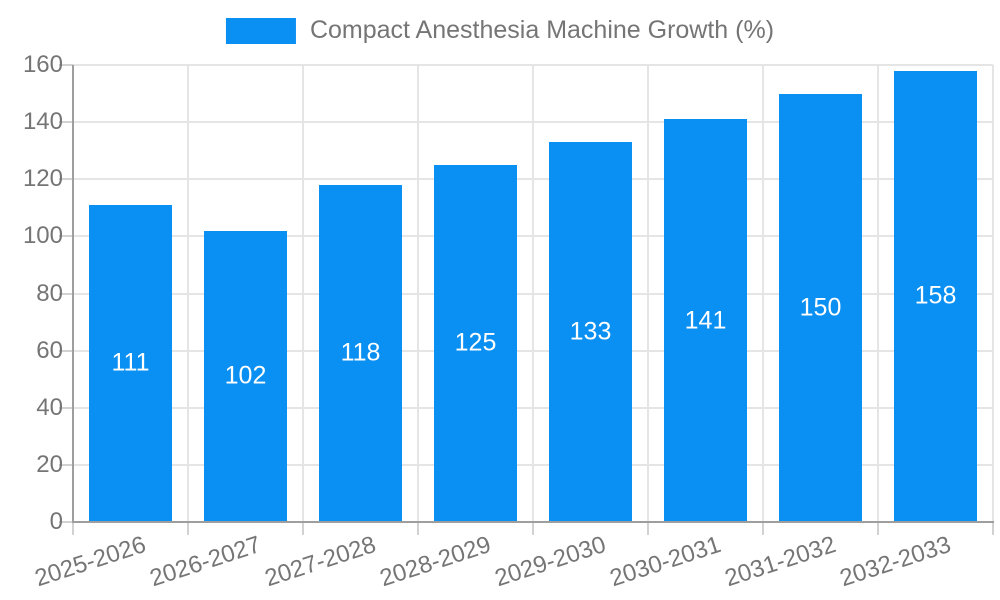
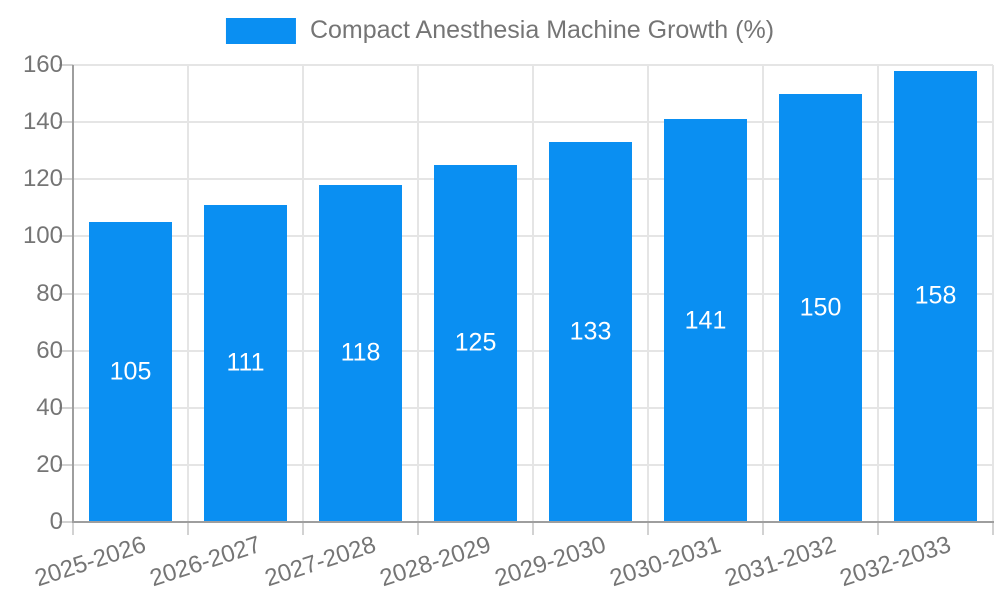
2025-2026: 111 -> 105
2026-2027: 102 -> 111
